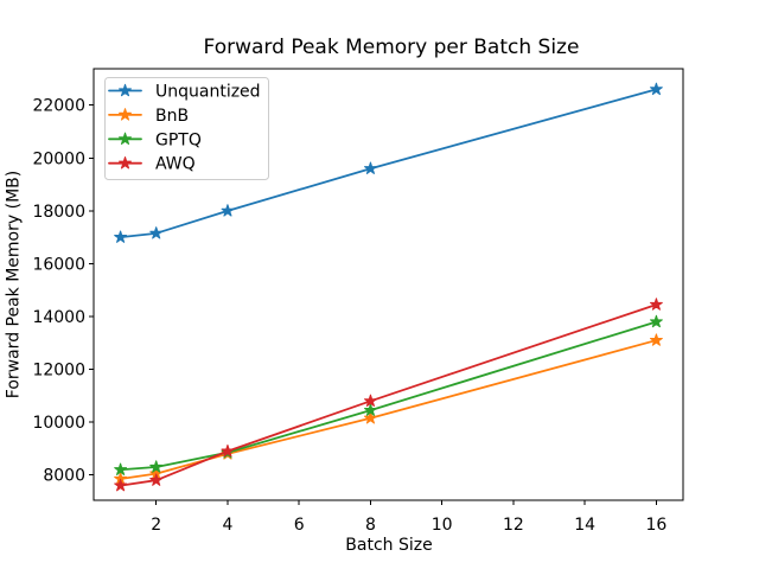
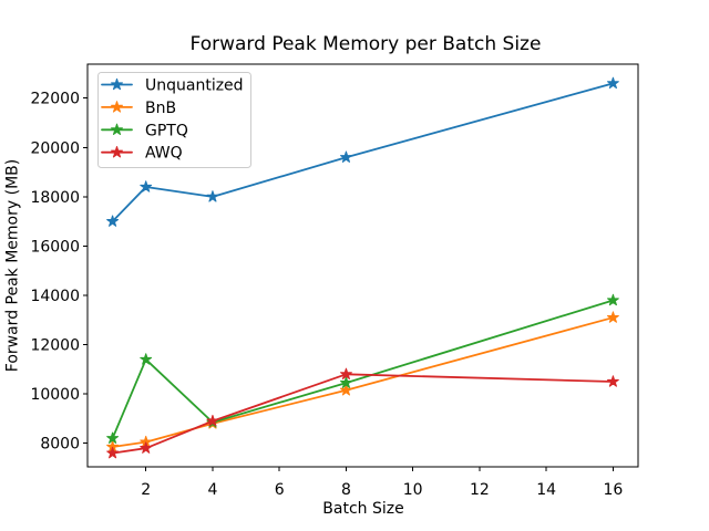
Unquantized/2: 17200 -> 18400
GPTQ/2: 8300 -> 11400
AWQ/16: 14400 -> 10500
